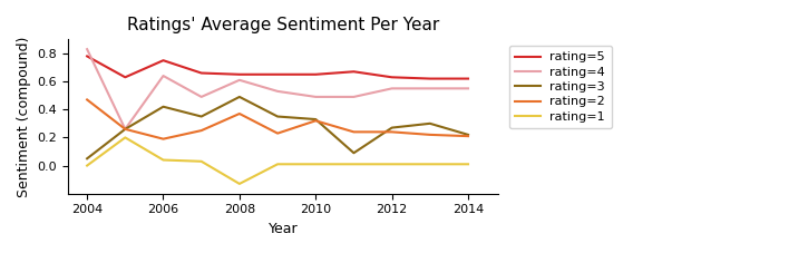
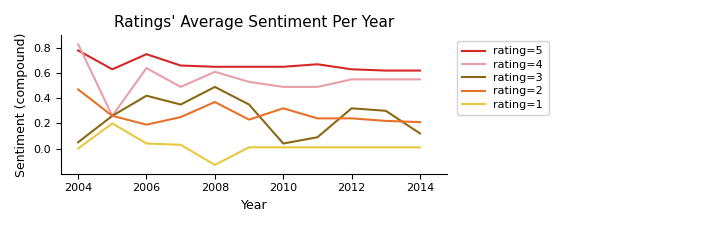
rating=3/2010: 0.33 -> 0.04
rating=3/2012: 0.27 -> 0.32
rating=3/2014: 0.22 -> 0.12
